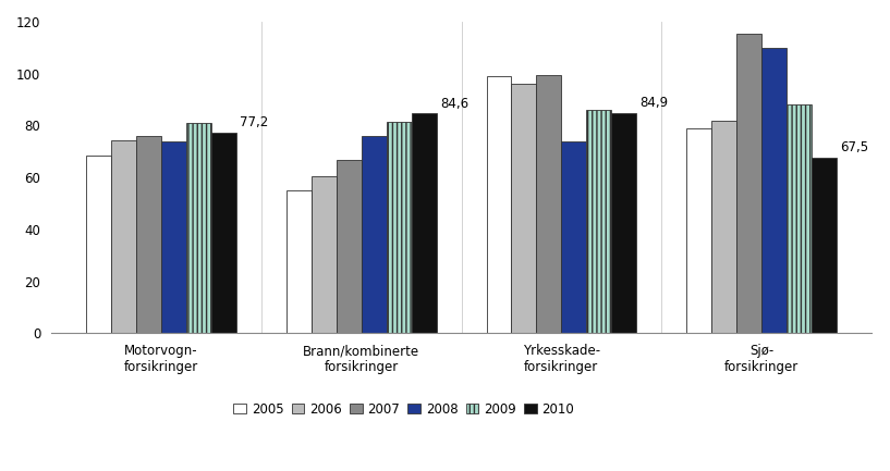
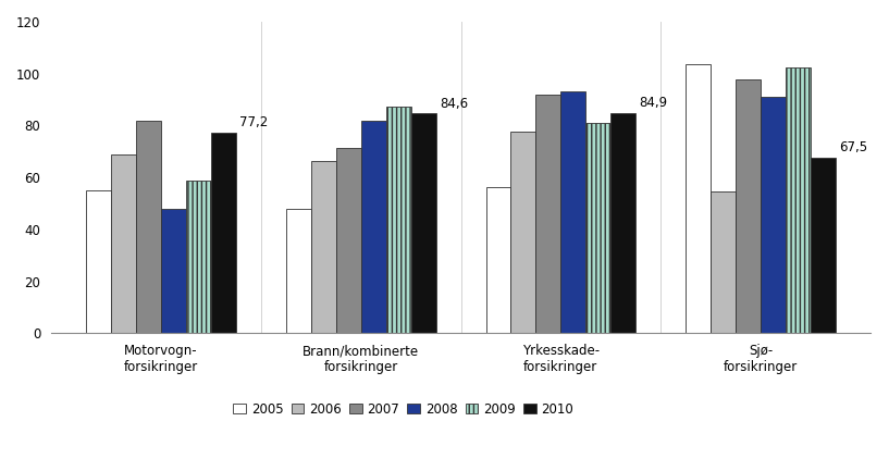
2005/Motorvogn- forsikringer: 68.5 -> 55.0
2006/Motorvogn- forsikringer: 74.5 -> 69.0
2007/Motorvogn- forsikringer: 76.0 -> 82.0
2008/Motorvogn- forsikringer: 74 -> 48
2009/Motorvogn- forsikringer: 81.0 -> 59.0
2005/Brann/kombinerte forsikringer: 55.0 -> 48.0
2006/Brann/kombinerte forsikringer: 60.5 -> 66.5
2007/Brann/kombinerte forsikringer: 67.0 -> 71.5
2008/Brann/kombinerte forsikringer: 76 -> 82
2009/Brann/kombinerte forsikringer: 81.5 -> 87.5
2005/Yrkesskade- forsikringer: 99.0 -> 56.5
2006/Yrkesskade- forsikringer: 96.0 -> 77.5
2007/Yrkesskade- forsikringer: 99.5 -> 92.0
2008/Yrkesskade- forsikringer: 74 -> 93
2009/Yrkesskade- forsikringer: 86.0 -> 81.0
2005/Sjø- forsikringer: 79.0 -> 103.5
2006/Sjø- forsikringer: 82.0 -> 54.5
2007/Sjø- forsikringer: 115.5 -> 98.0
2008/Sjø- forsikringer: 110 -> 91
2009/Sjø- forsikringer: 88.0 -> 102.5
